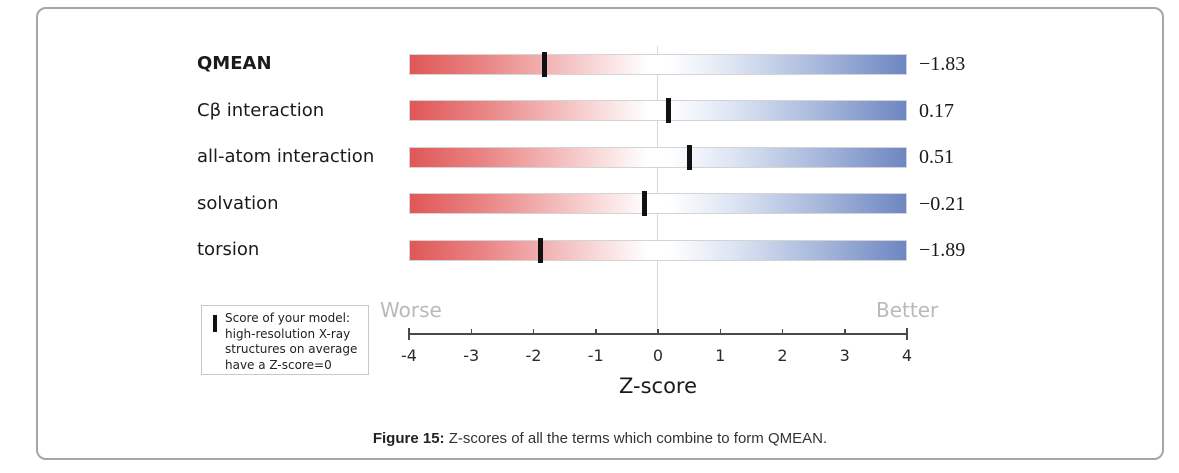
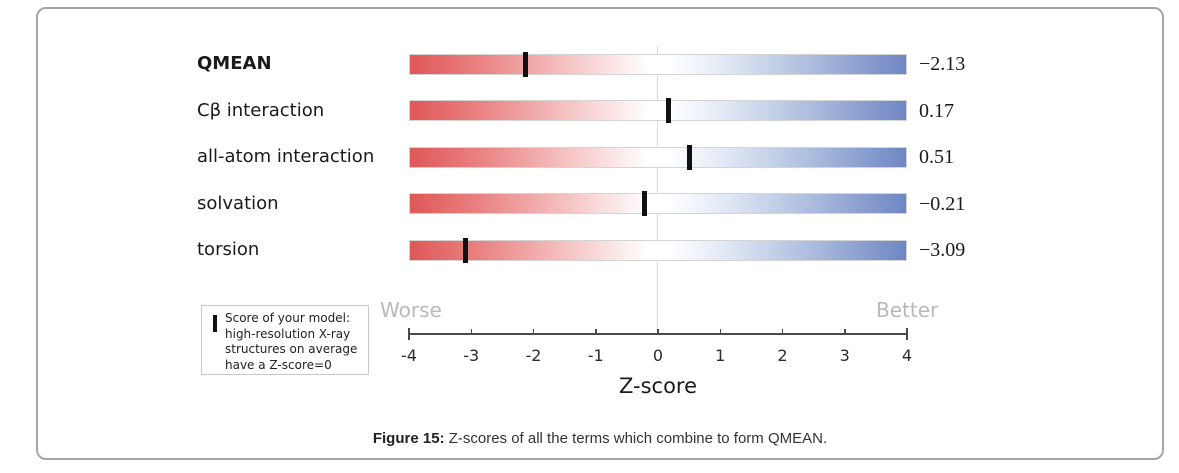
QMEAN: −1.83 -> −2.13
torsion: −1.89 -> −3.09
